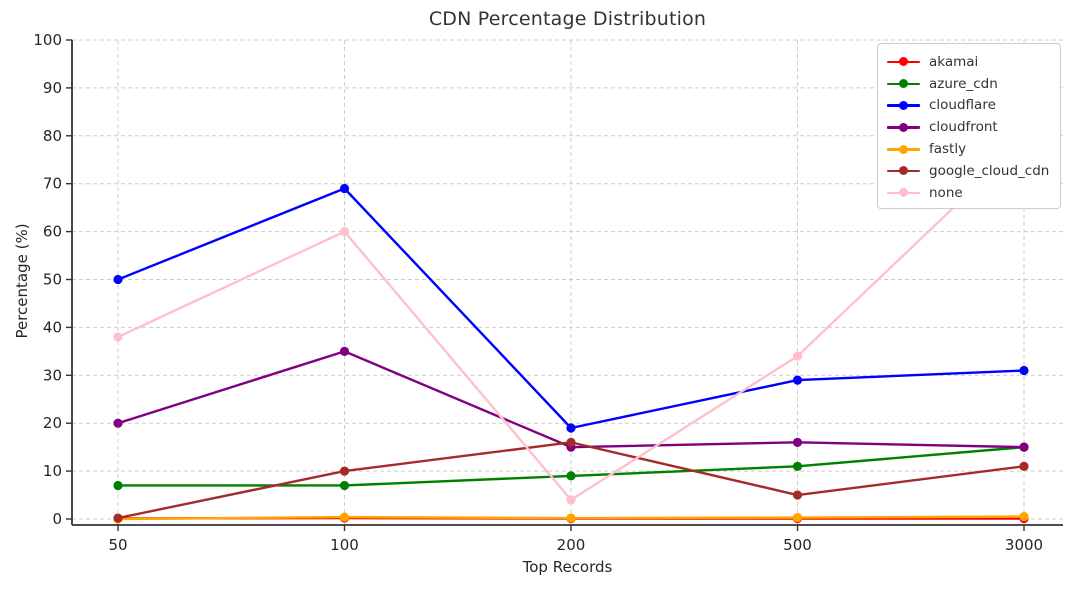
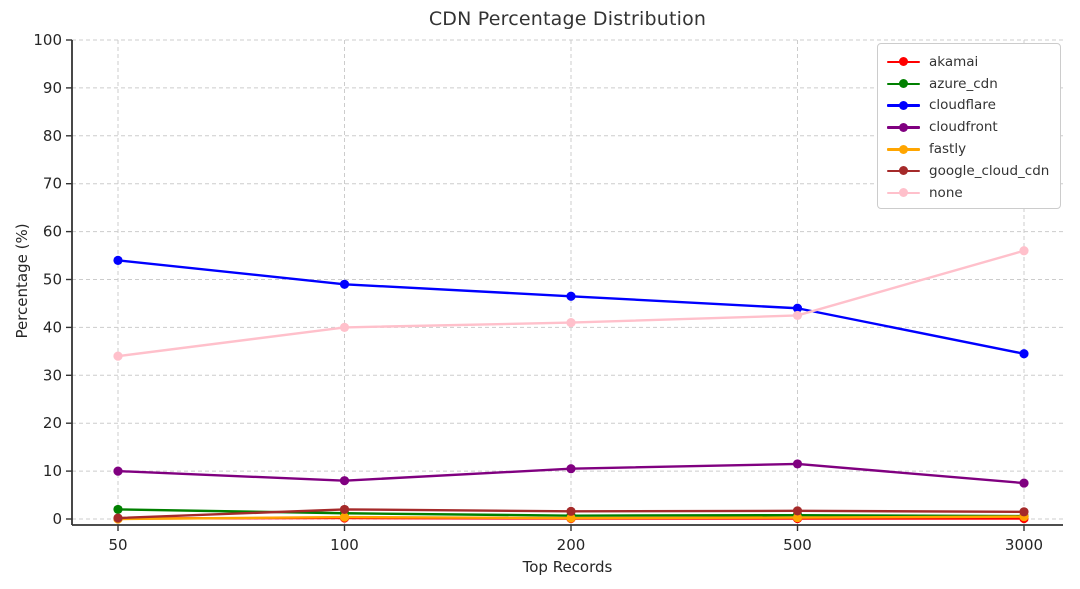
azure_cdn/50: 7 -> 2
cloudflare/50: 50 -> 54
cloudfront/50: 20 -> 10
none/50: 38 -> 34
azure_cdn/100: 7 -> 1
cloudflare/100: 69 -> 49
cloudfront/100: 35 -> 8
google_cloud_cdn/100: 10 -> 2
none/100: 60 -> 40
azure_cdn/200: 9 -> 1
cloudflare/200: 19 -> 46
cloudfront/200: 15 -> 10
google_cloud_cdn/200: 16 -> 2
none/200: 4 -> 41
azure_cdn/500: 11 -> 1
cloudflare/500: 29 -> 44
cloudfront/500: 16 -> 12
google_cloud_cdn/500: 5 -> 2
none/500: 34 -> 42
azure_cdn/3000: 15 -> 1
cloudflare/3000: 31 -> 34
cloudfront/3000: 15 -> 8
google_cloud_cdn/3000: 11 -> 2
none/3000: 79 -> 56
